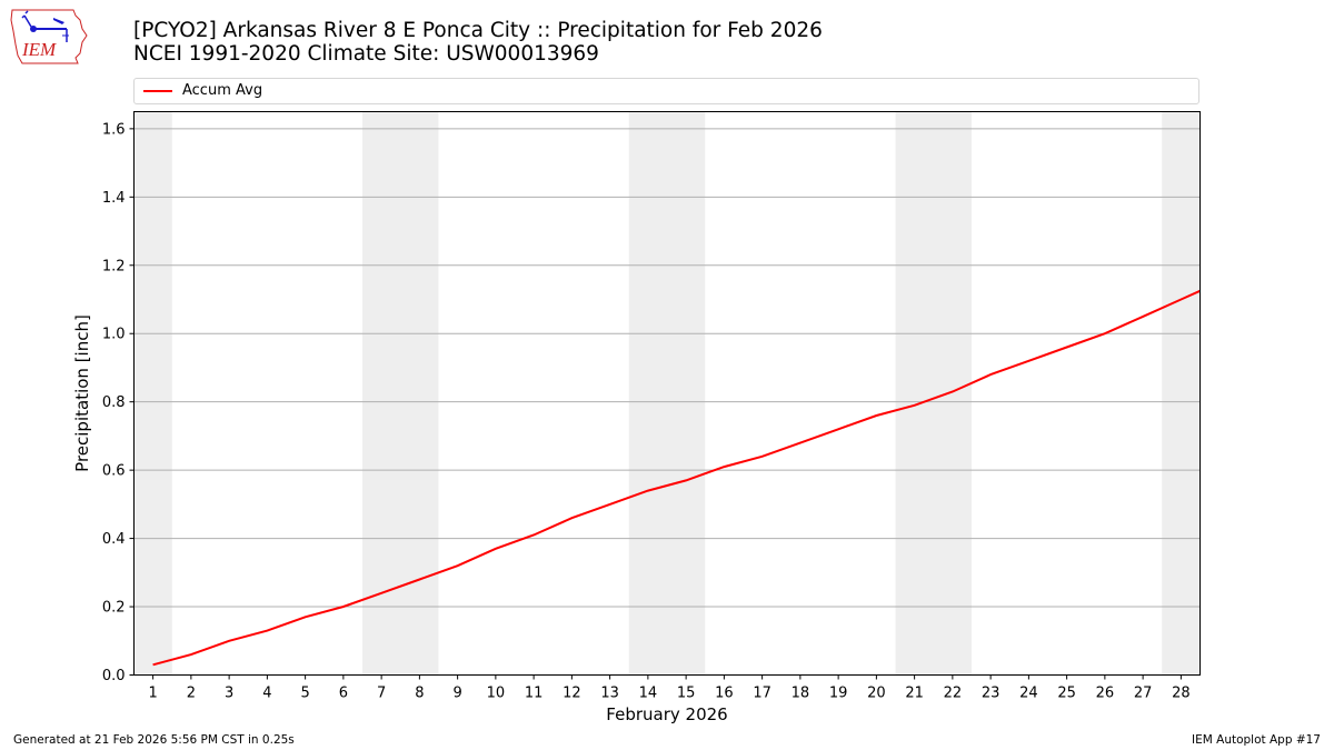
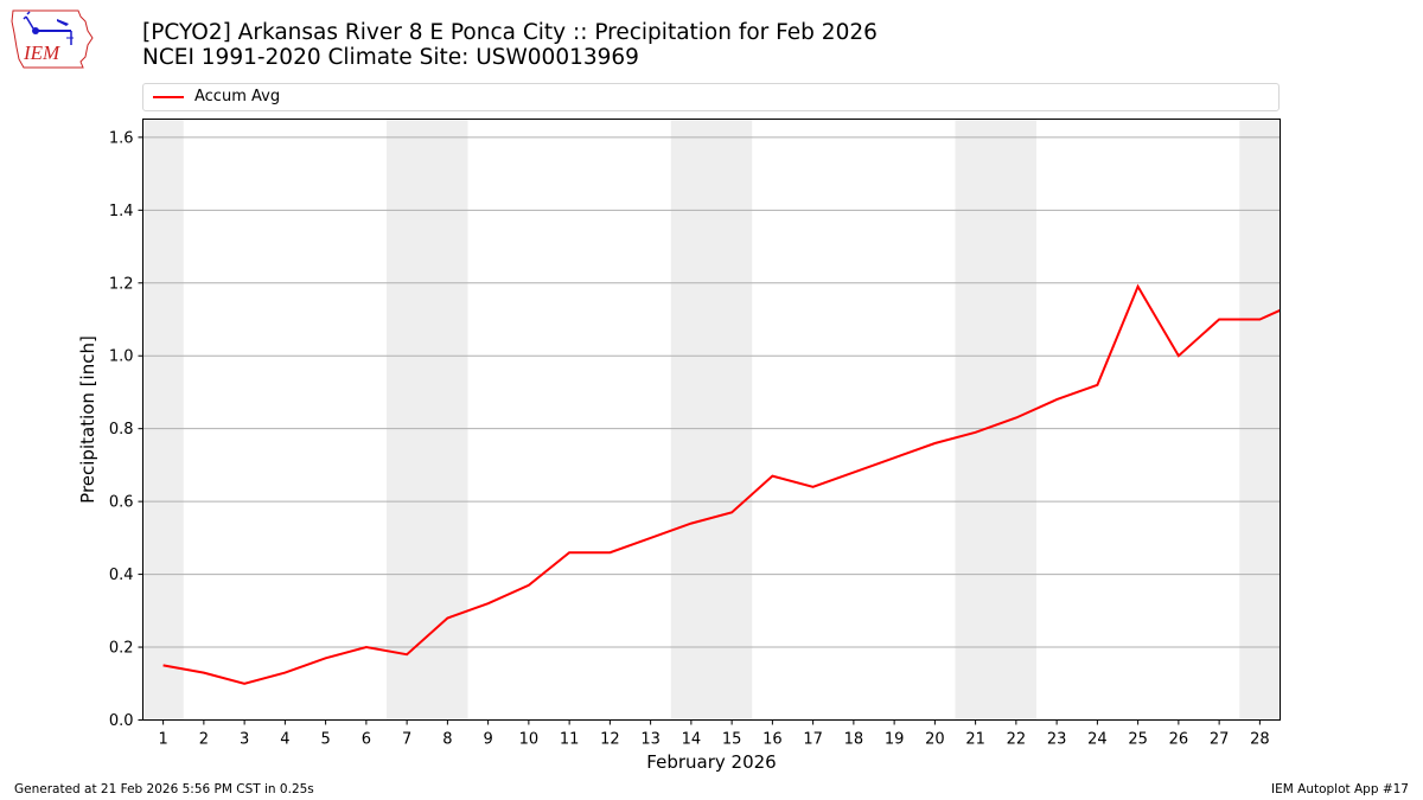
1: 0.03 -> 0.15
2: 0.06 -> 0.13
7: 0.24 -> 0.18
11: 0.41 -> 0.46
16: 0.61 -> 0.67
25: 0.96 -> 1.19
27: 1.05 -> 1.10
